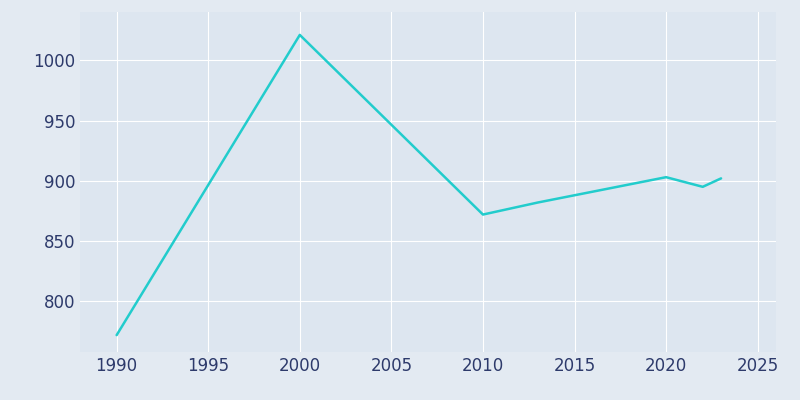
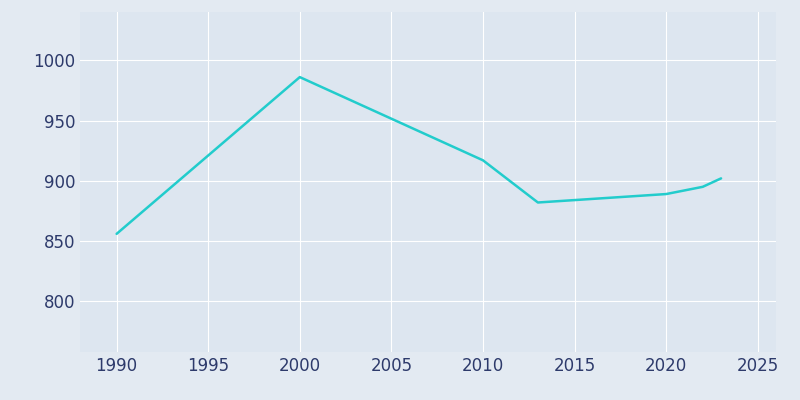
1990: 772 -> 856
2000: 1021 -> 986
2010: 872 -> 917
2020: 903 -> 889
